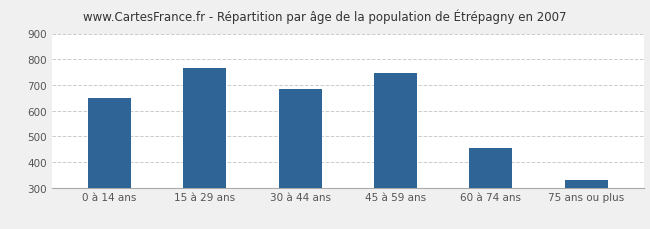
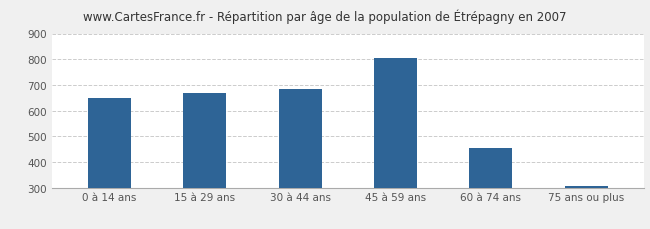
15 à 29 ans: 765 -> 668
45 à 59 ans: 745 -> 806
75 ans ou plus: 330 -> 308
